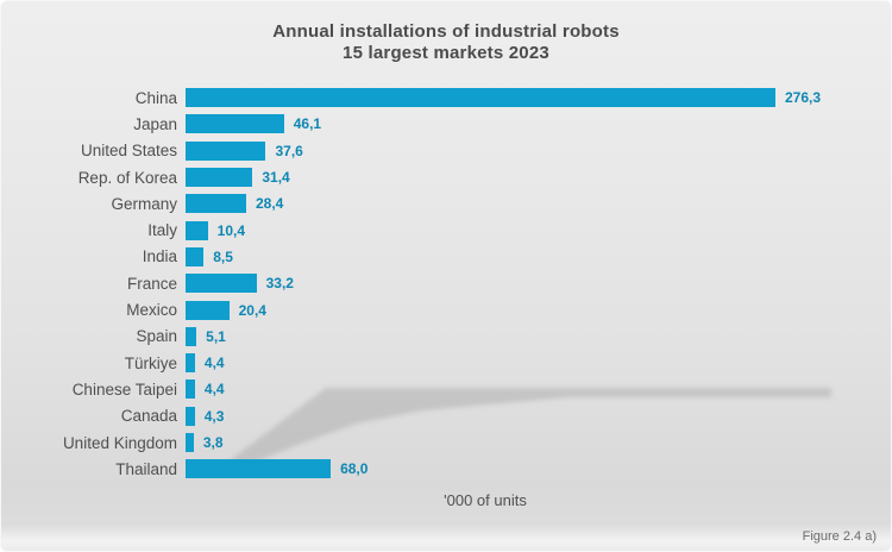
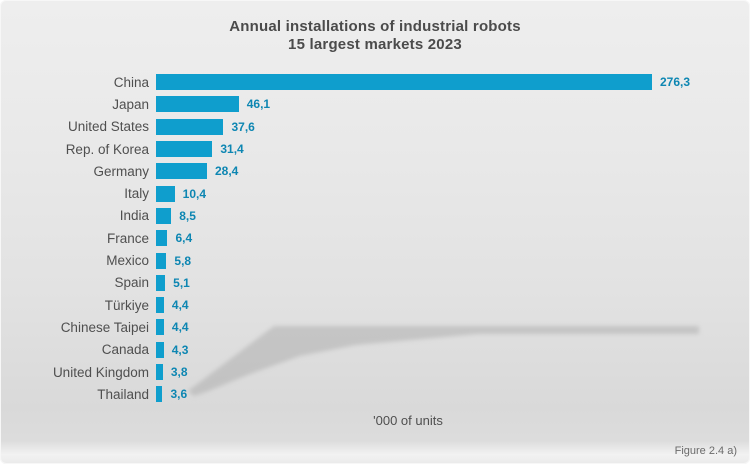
France: 33,2 -> 6,4
Mexico: 20,4 -> 5,8
Thailand: 68,0 -> 3,6
